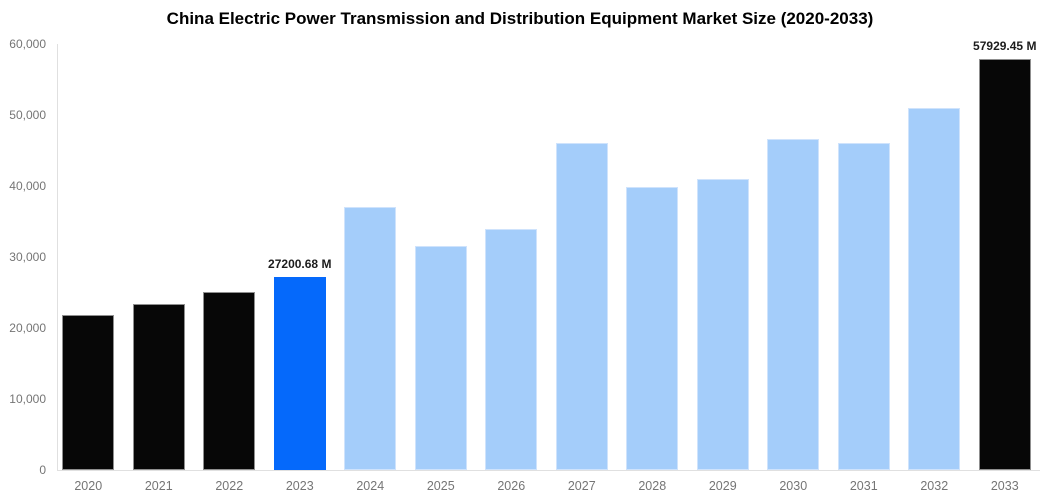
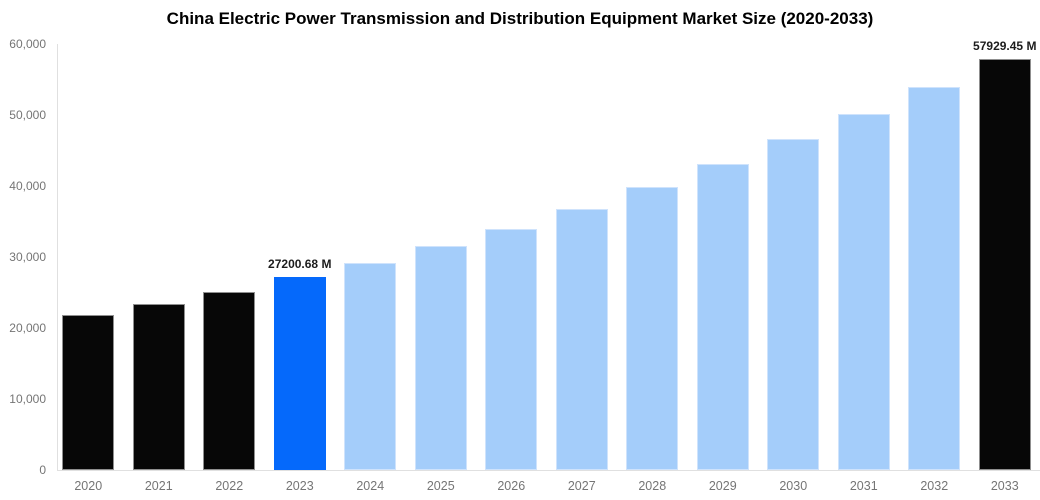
2024: 37000 -> 29000
2027: 46000 -> 37000
2029: 41000 -> 43000
2031: 46000 -> 50000
2032: 51000 -> 54000
